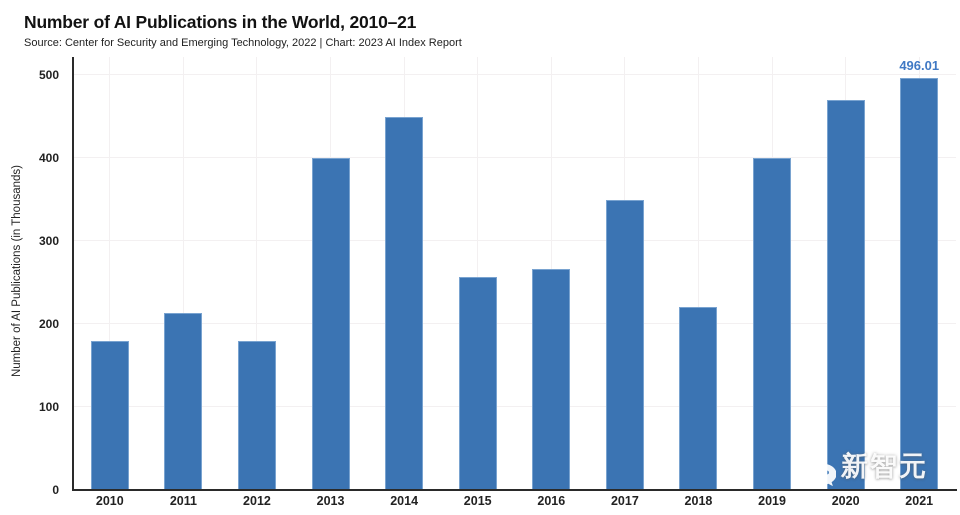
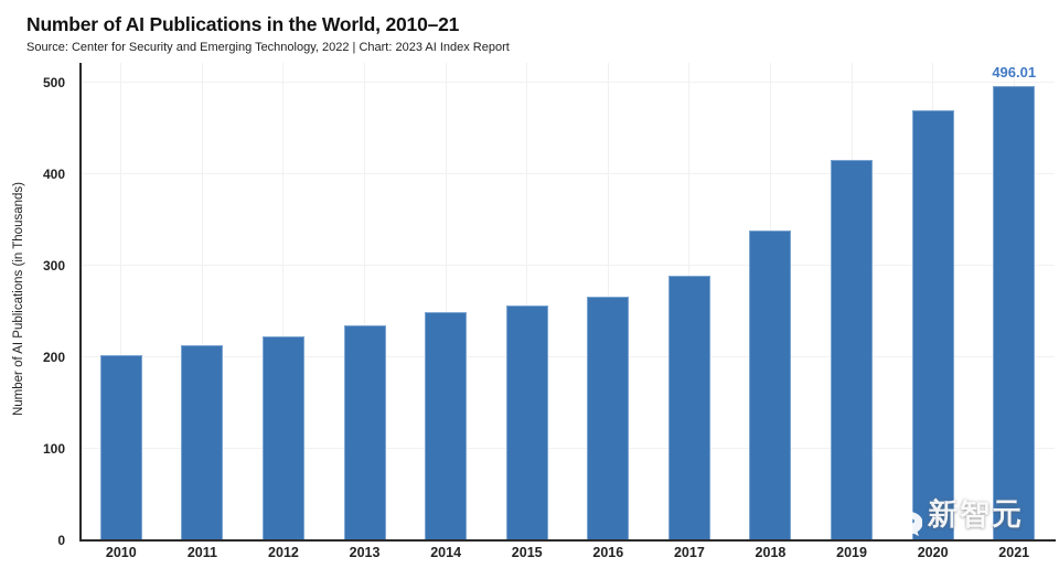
2010: 180 -> 200
2012: 180 -> 220
2013: 400 -> 240
2014: 450 -> 250
2017: 350 -> 290
2018: 220 -> 340
2019: 400 -> 420
